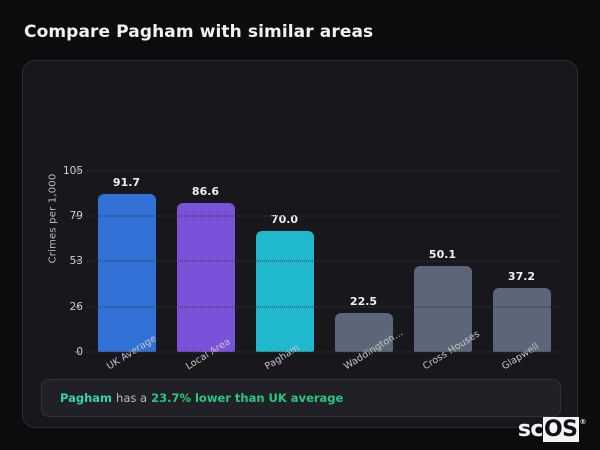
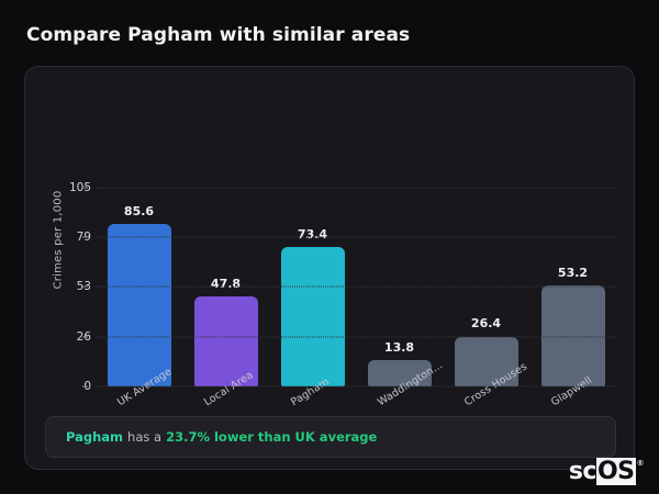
UK Average: 91.7 -> 85.6
Local Area: 86.6 -> 47.8
Pagham: 70.0 -> 73.4
Waddington…: 22.5 -> 13.8
Cross Houses: 50.1 -> 26.4
Glapwell: 37.2 -> 53.2
